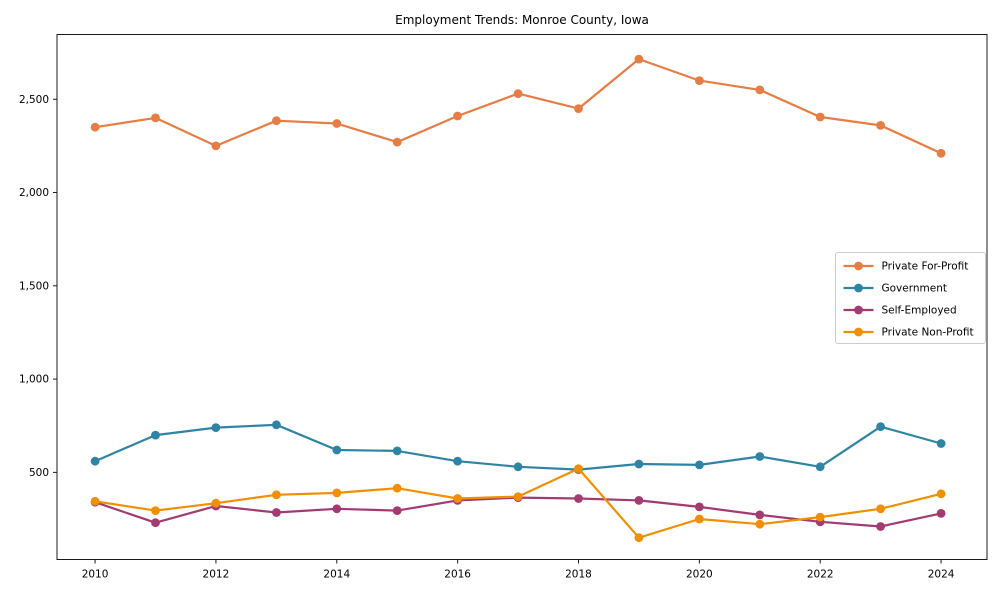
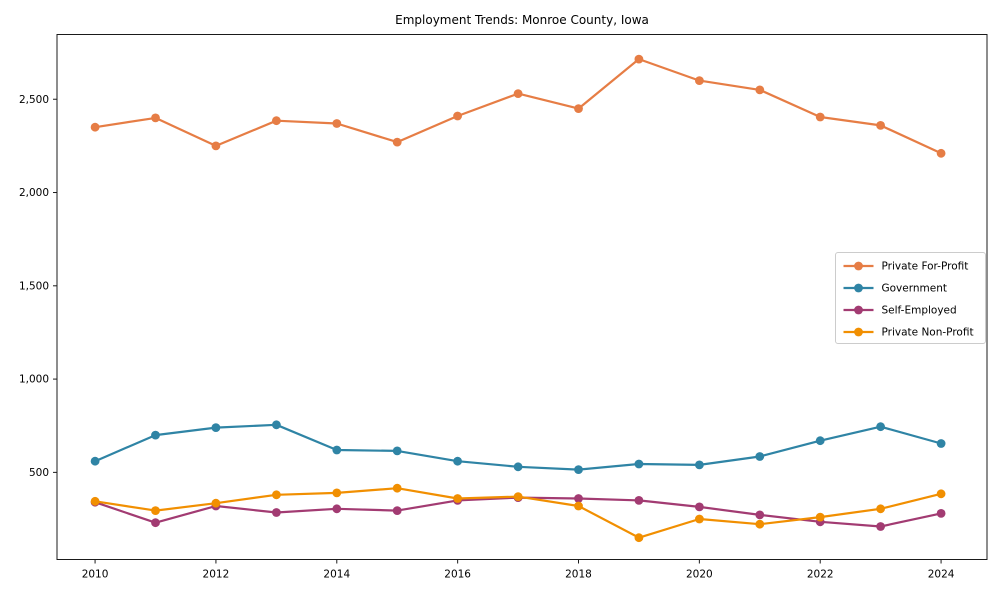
Private Non-Profit/2018: 520 -> 320
Government/2022: 530 -> 670
